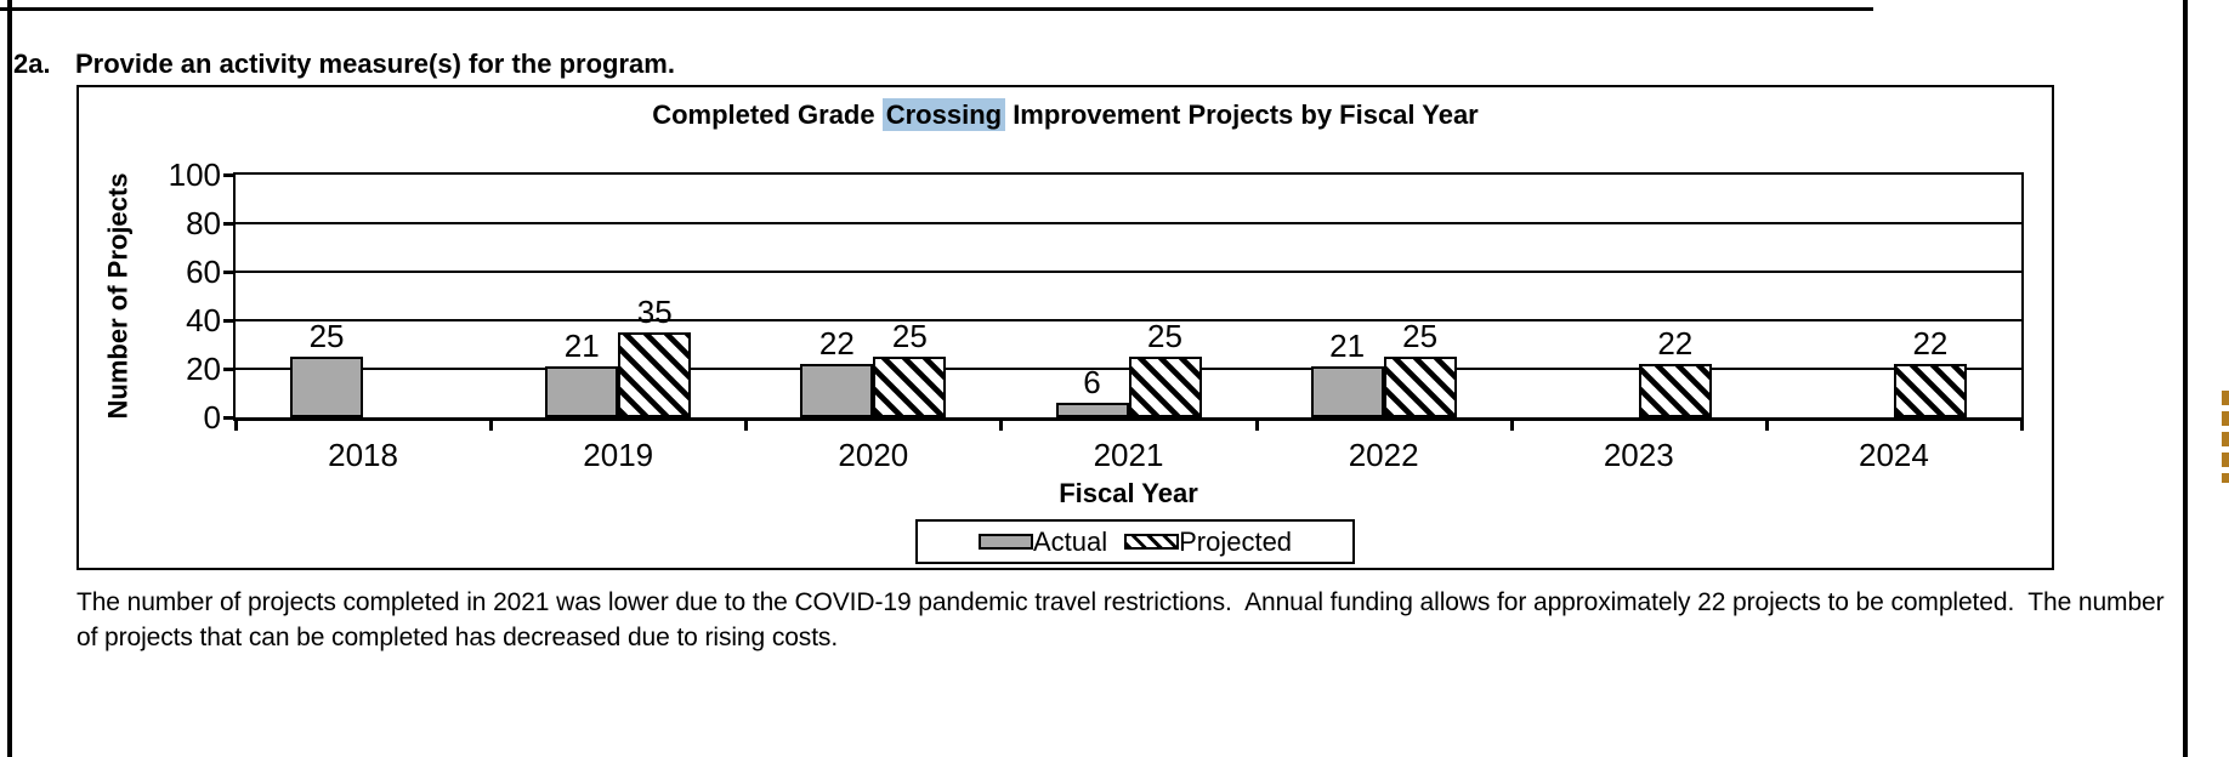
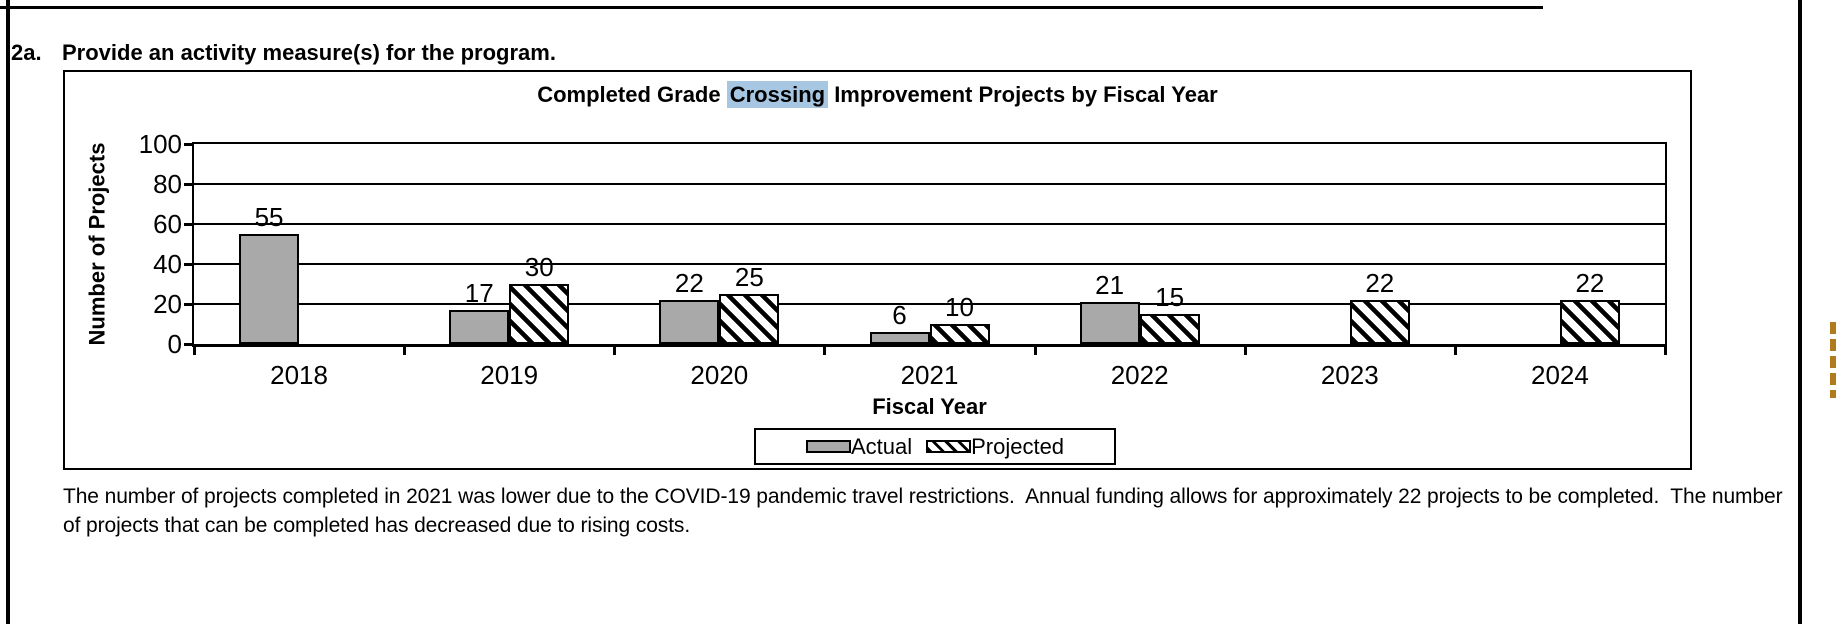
Actual/2018: 25 -> 55
Actual/2019: 21 -> 17
Projected/2019: 35 -> 30
Projected/2021: 25 -> 10
Projected/2022: 25 -> 15
